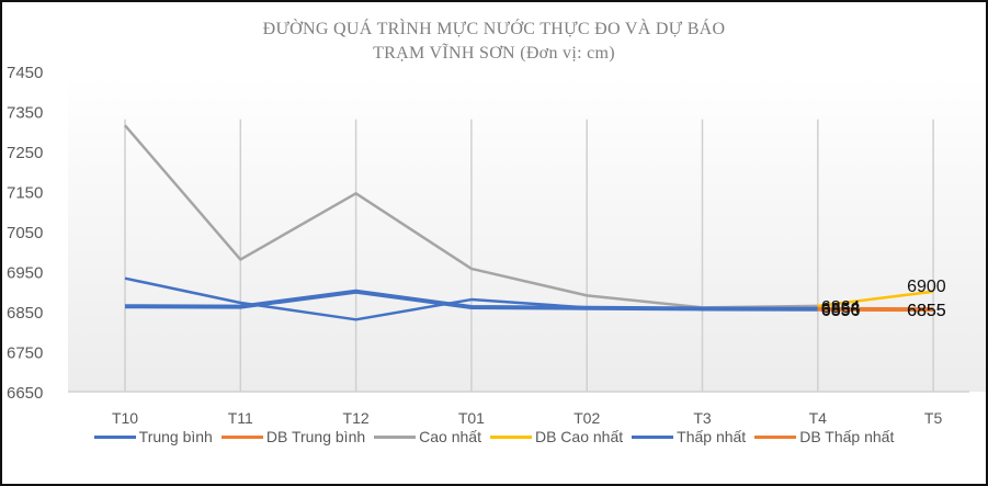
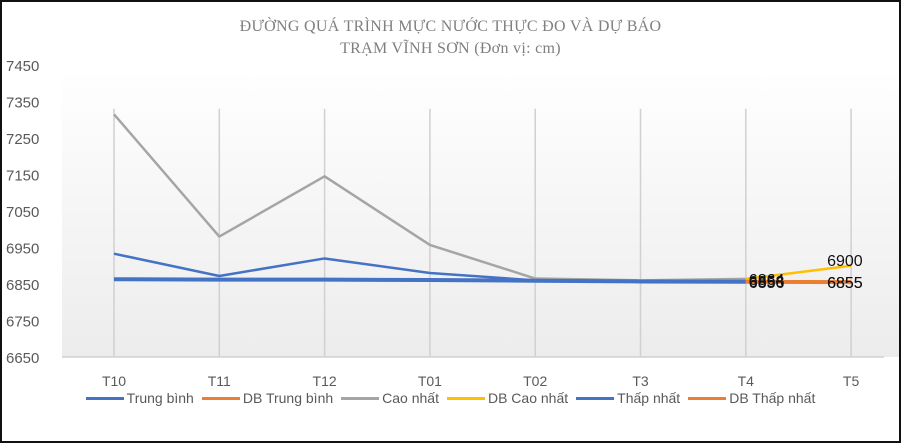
Trung bình/T12: 6830 -> 6920
Thấp nhất/T12: 6900 -> 6860
Cao nhất/T02: 6890 -> 6860
